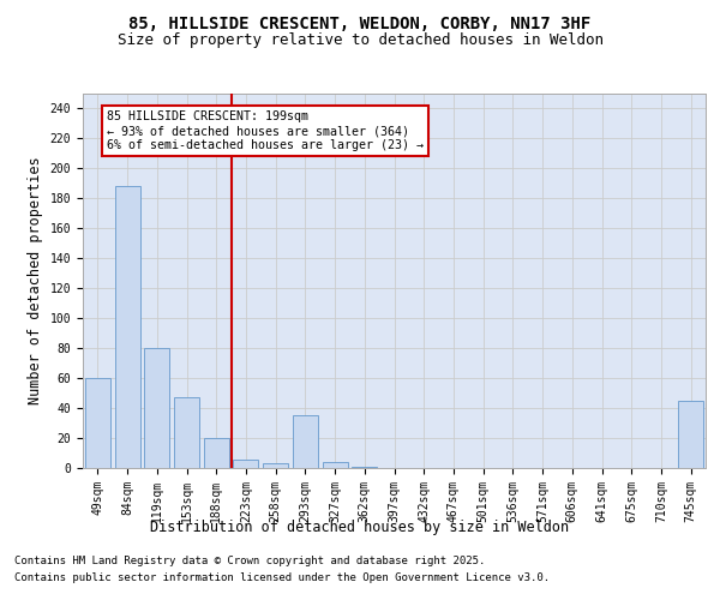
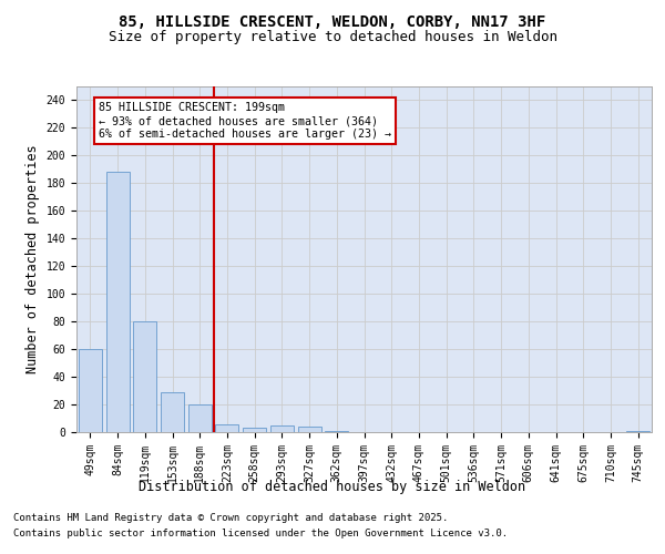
153sqm: 47 -> 29
293sqm: 35 -> 5
745sqm: 45 -> 1
